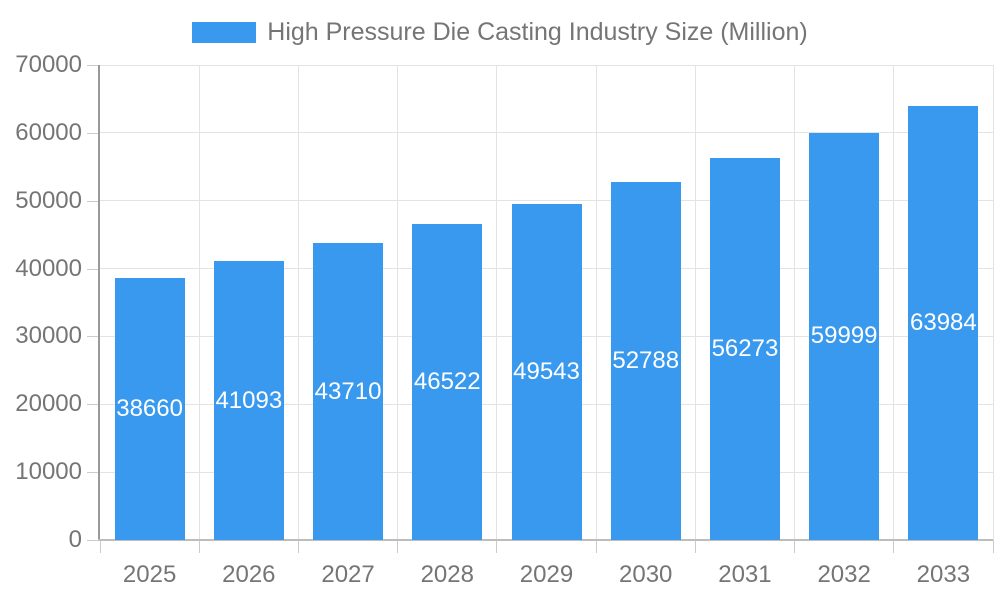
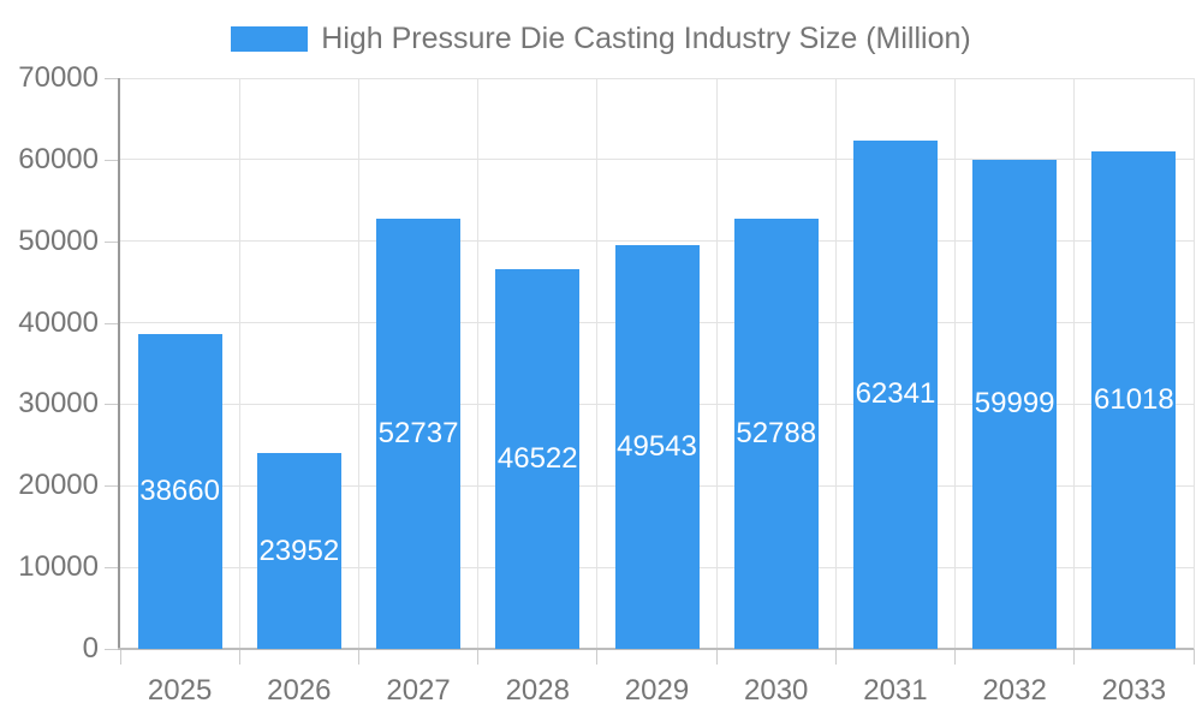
2026: 41093 -> 23952
2027: 43710 -> 52737
2031: 56273 -> 62341
2033: 63984 -> 61018
